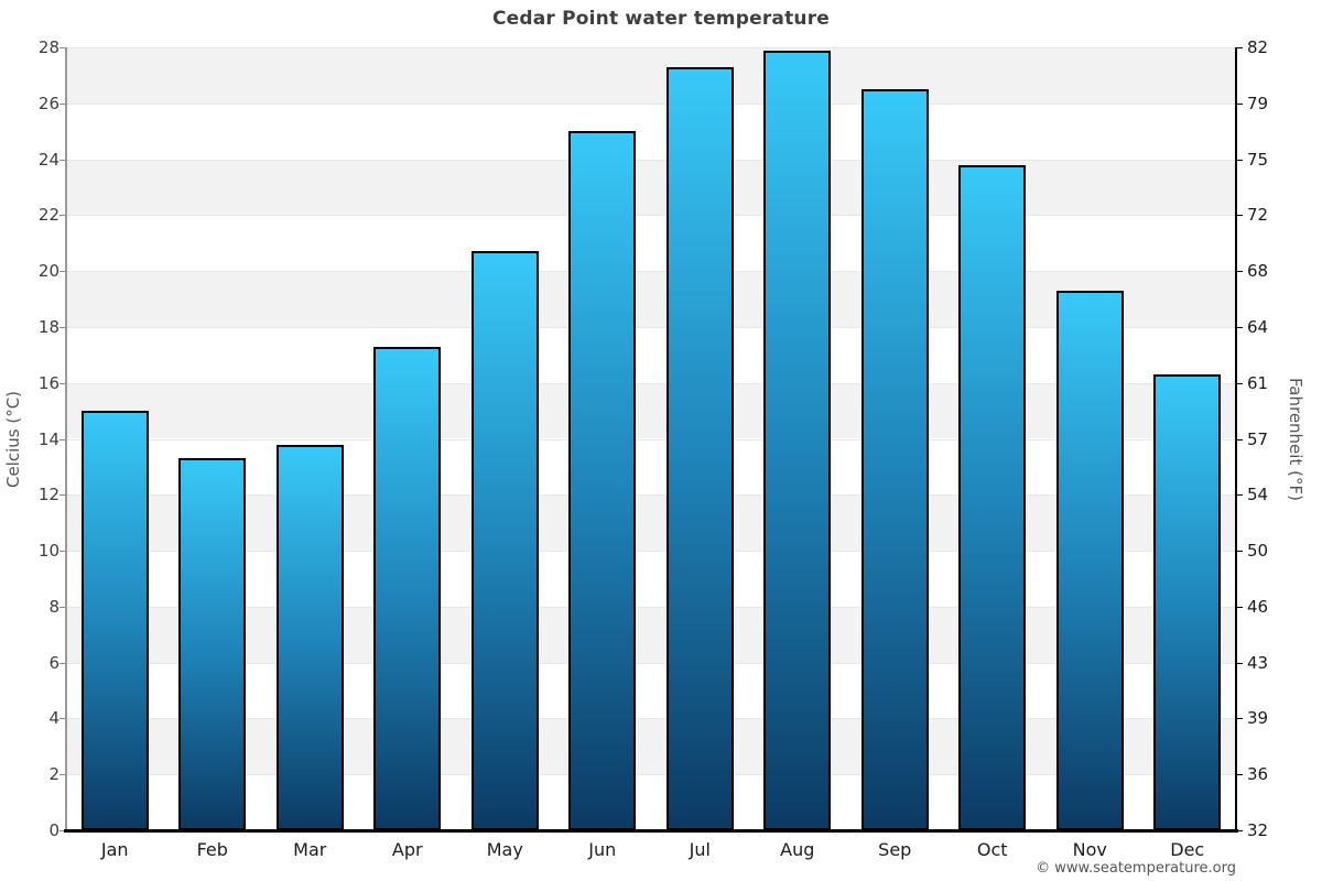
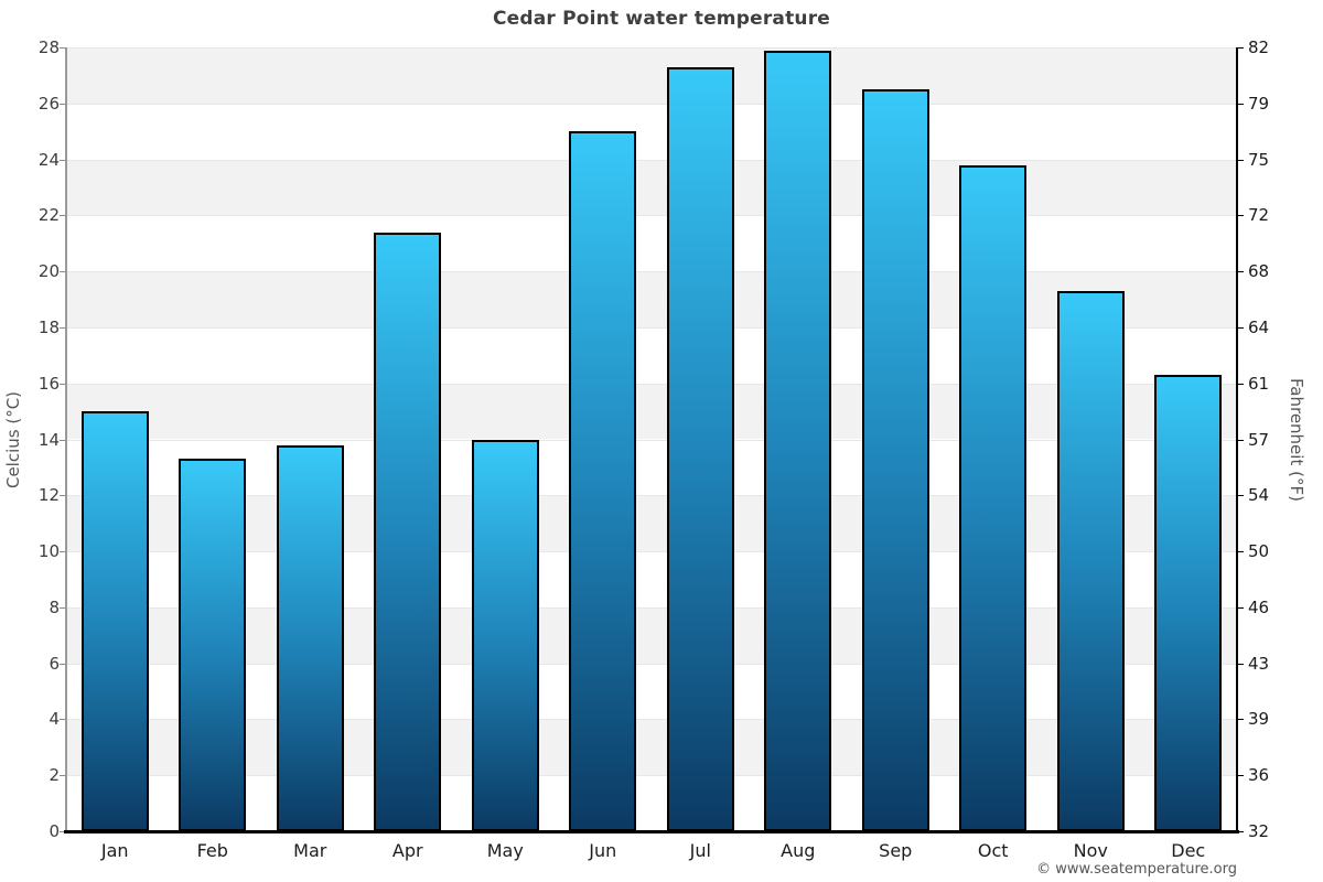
Apr: 17.3 -> 21.4
May: 20.7 -> 14.0
